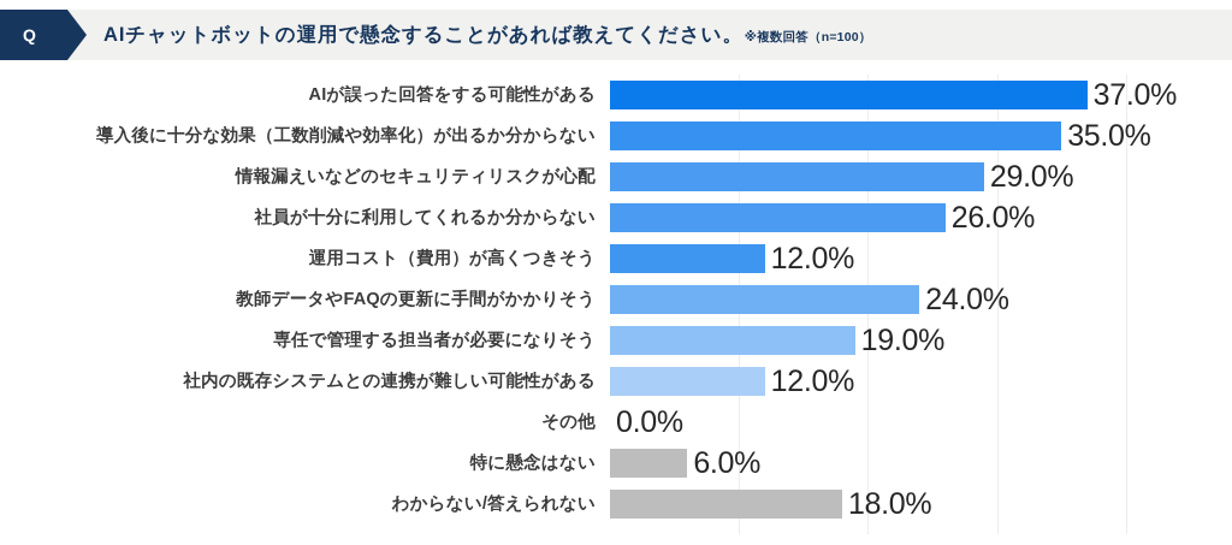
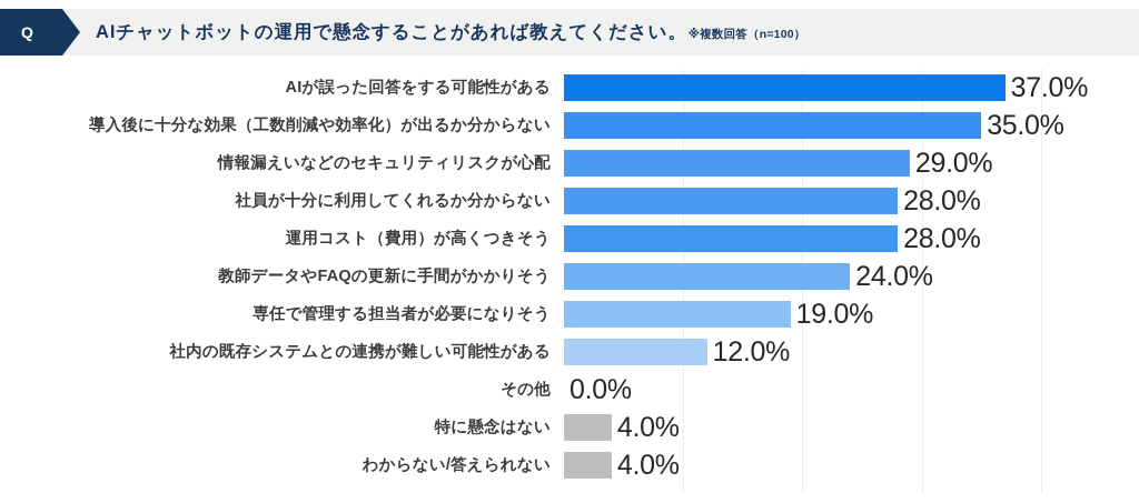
社員が十分に利用してくれるか分からない: 26.0% -> 28.0%
運用コスト（費用）が高くつきそう: 12.0% -> 28.0%
特に懸念はない: 6.0% -> 4.0%
わからない/答えられない: 18.0% -> 4.0%
